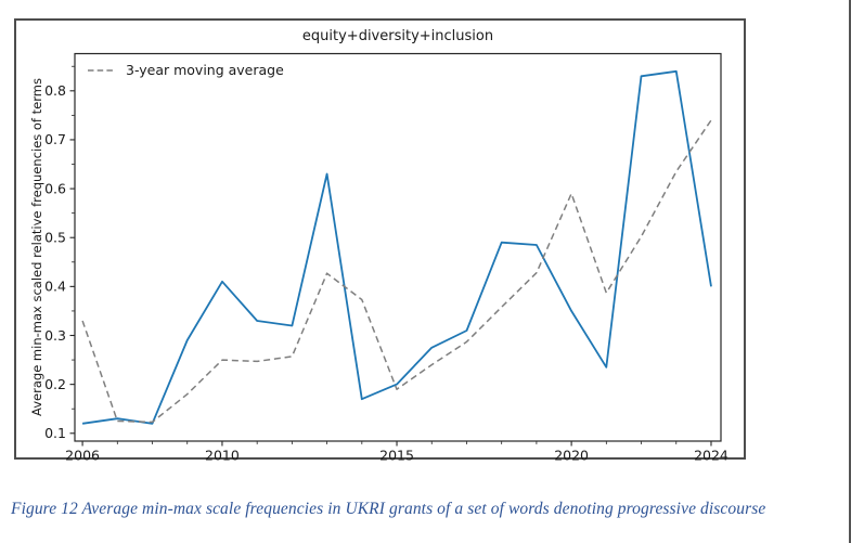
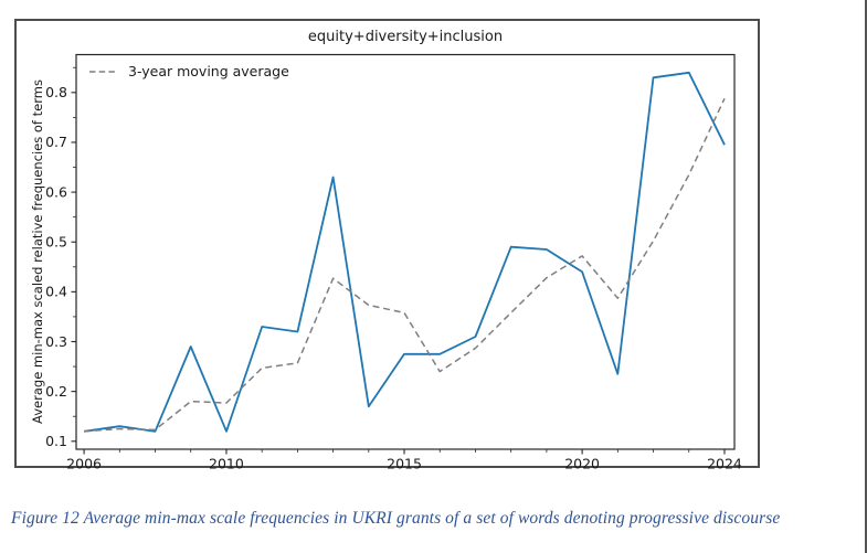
3-year moving average/2006: 0.33 -> 0.12
equity+diversity+inclusion/2010: 0.41 -> 0.12
3-year moving average/2010: 0.25 -> 0.18
equity+diversity+inclusion/2015: 0.20 -> 0.28
3-year moving average/2015: 0.19 -> 0.36
equity+diversity+inclusion/2020: 0.35 -> 0.44
3-year moving average/2020: 0.59 -> 0.47
equity+diversity+inclusion/2024: 0.40 -> 0.69
3-year moving average/2024: 0.74 -> 0.79
